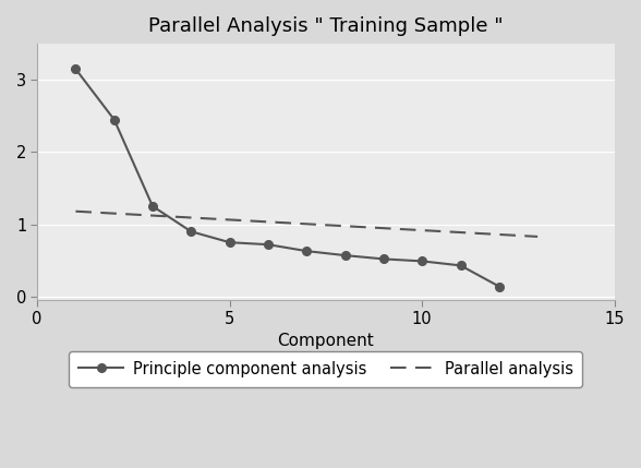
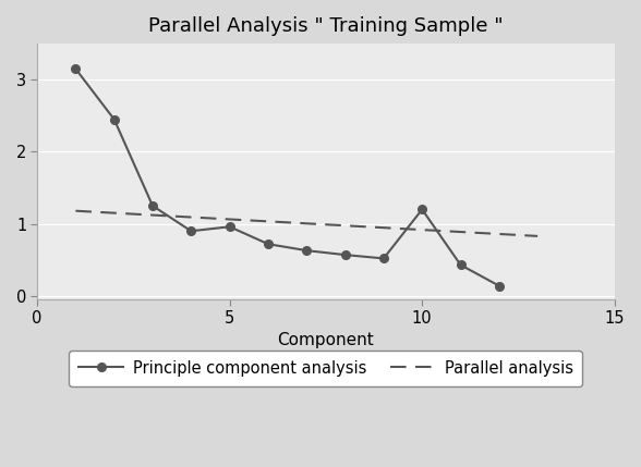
5: 0.75 -> 0.96
10: 0.49 -> 1.20
